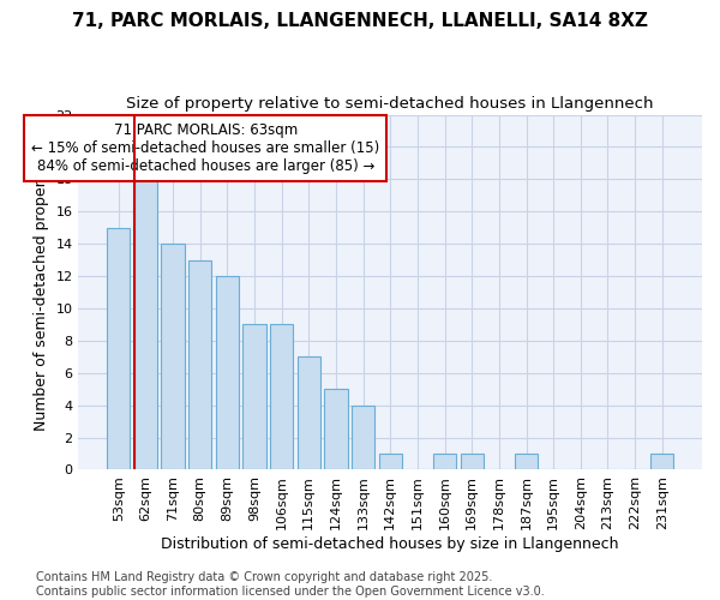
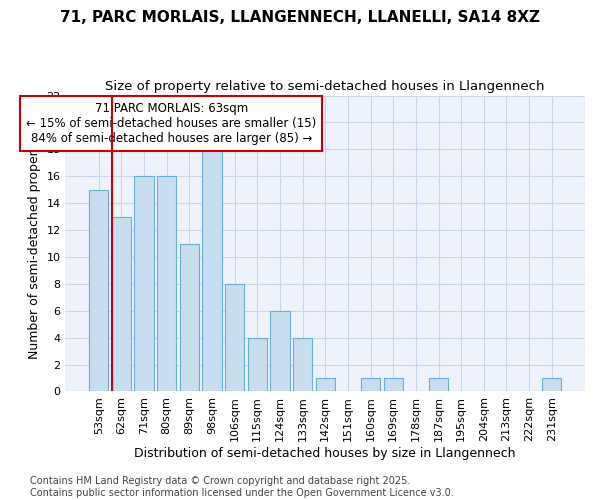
62sqm: 18 -> 13
71sqm: 14 -> 16
80sqm: 13 -> 16
89sqm: 12 -> 11
98sqm: 9 -> 18
106sqm: 9 -> 8
115sqm: 7 -> 4
124sqm: 5 -> 6
